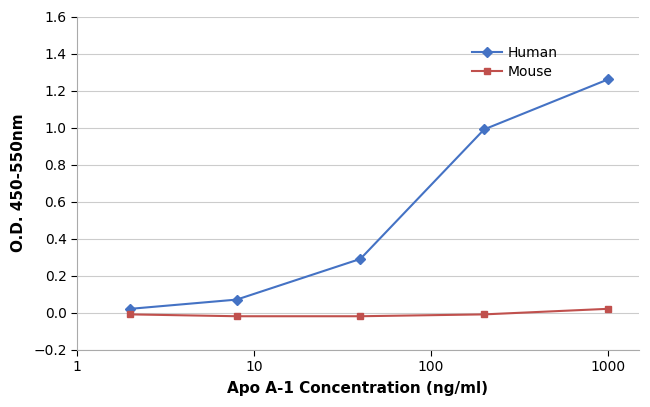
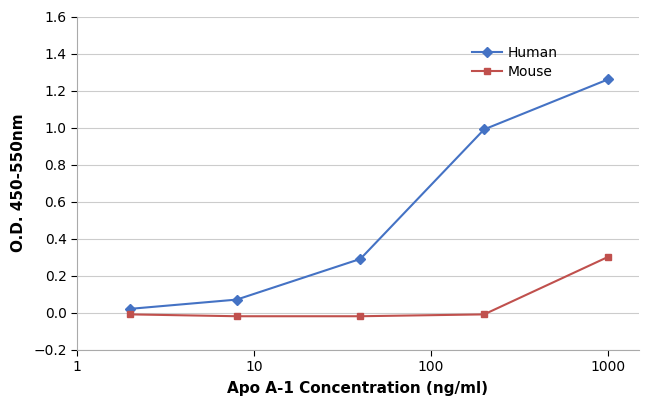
Mouse/1000: 0.02 -> 0.30
